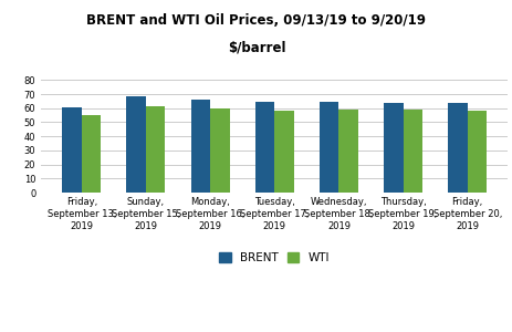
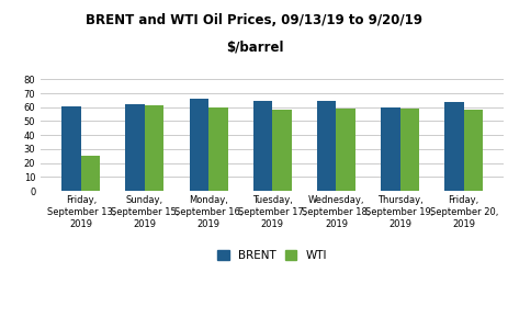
WTI/Friday, September 13, 2019: 55 -> 25
BRENT/Sunday, September 15, 2019: 68 -> 62
BRENT/Thursday, September 19, 2019: 64 -> 60
